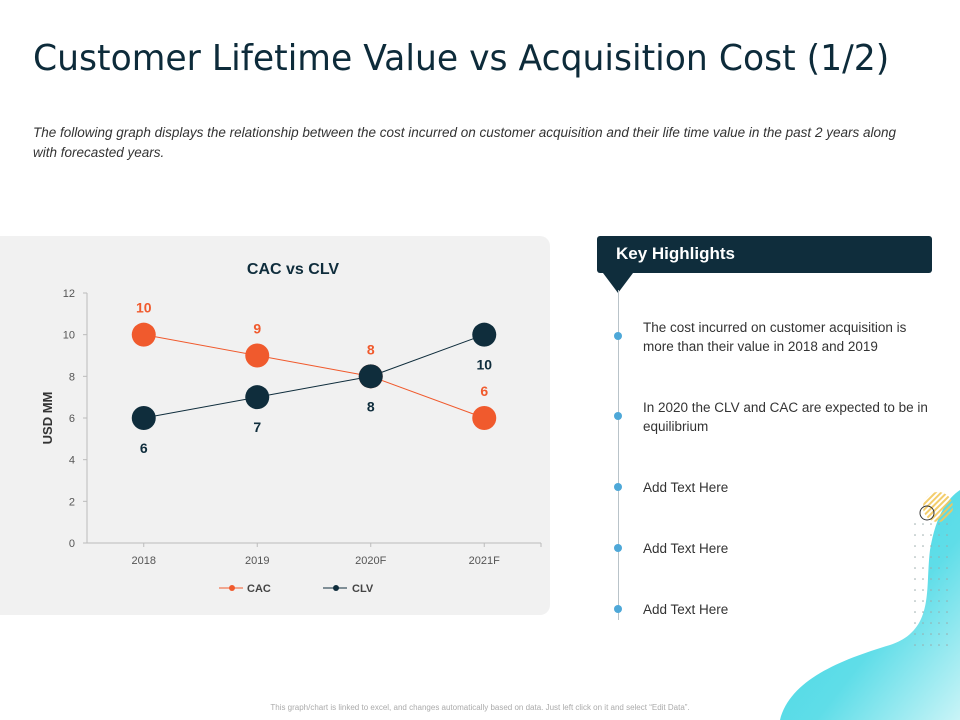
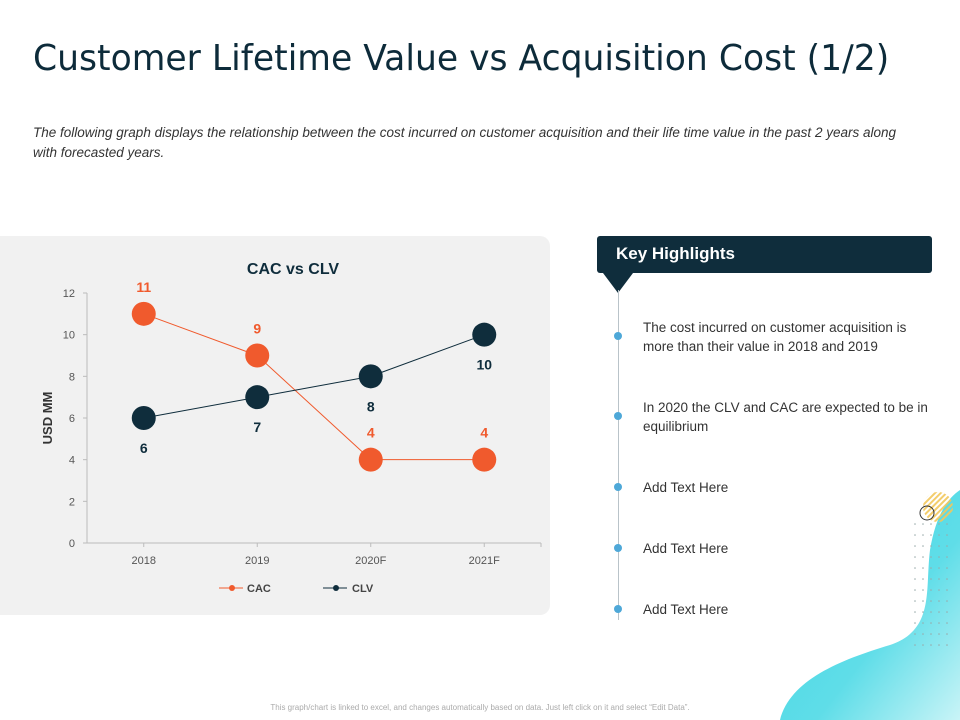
CAC/2018: 10 -> 11
CAC/2020F: 8 -> 4
CAC/2021F: 6 -> 4
